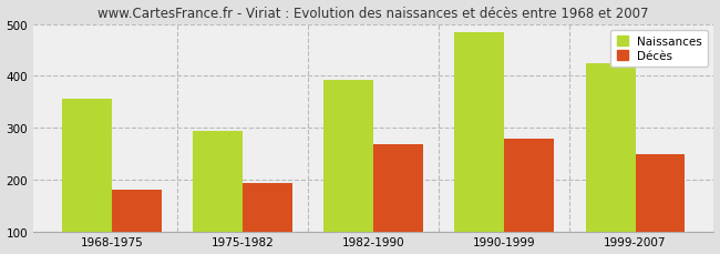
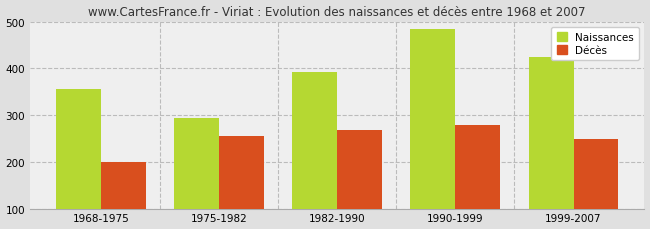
Décès/1968-1975: 180 -> 200
Décès/1975-1982: 193 -> 255
